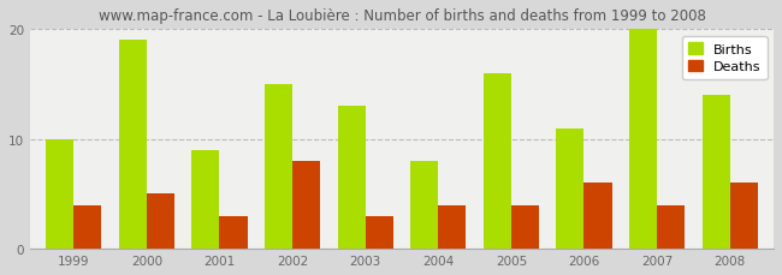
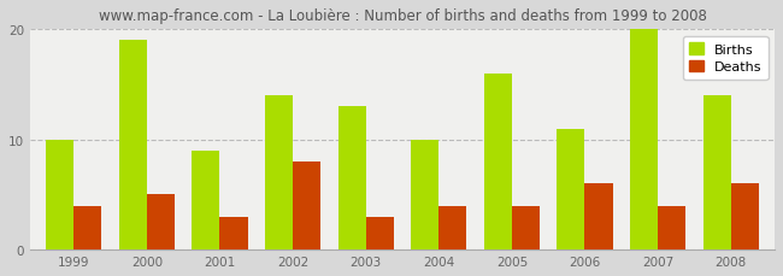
Births/2002: 15 -> 14
Births/2004: 8 -> 10
